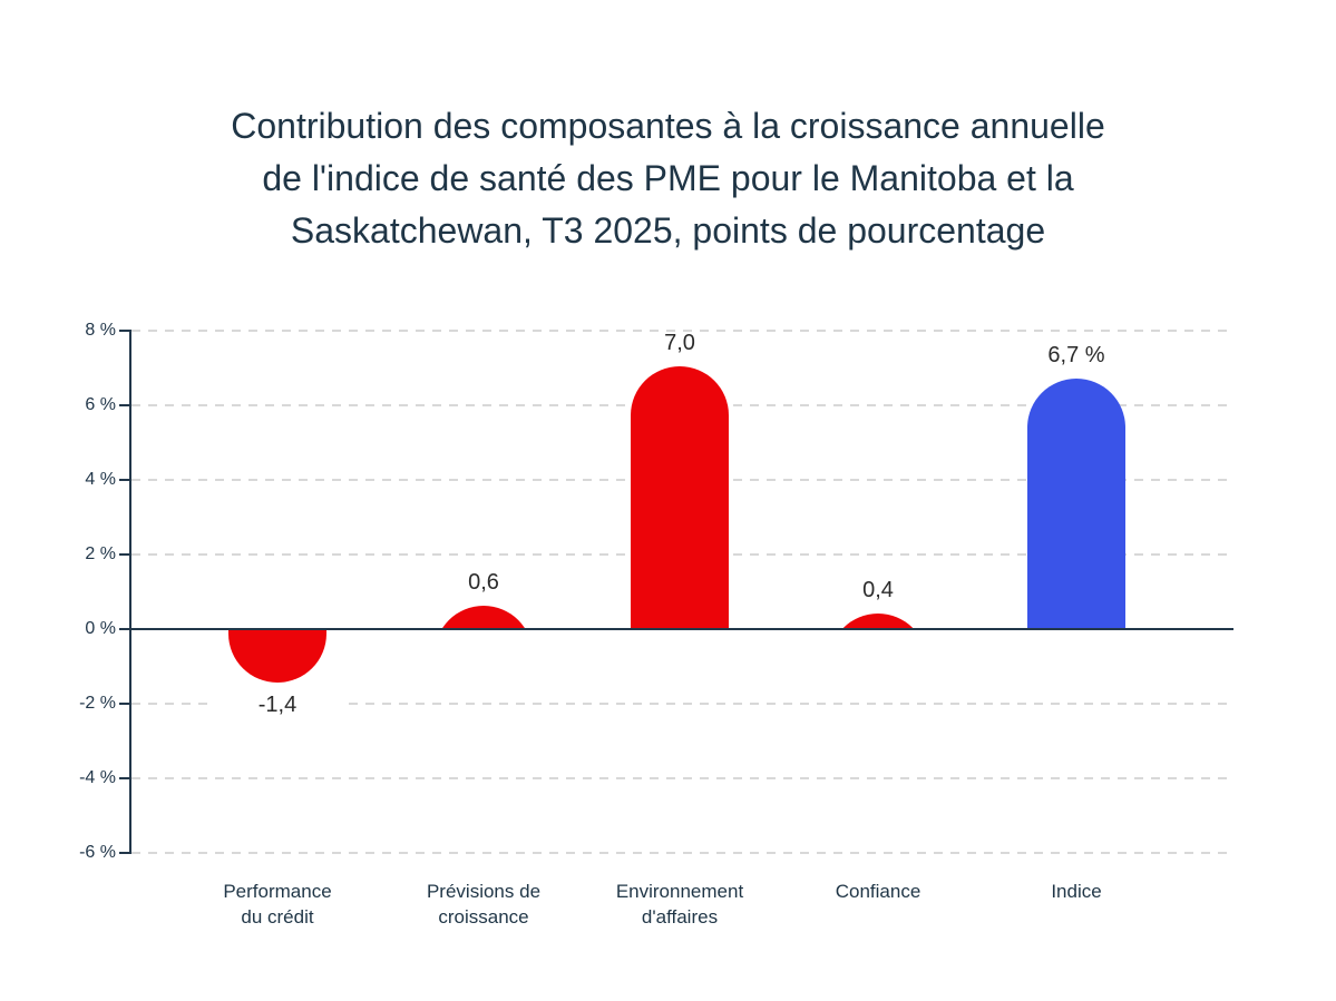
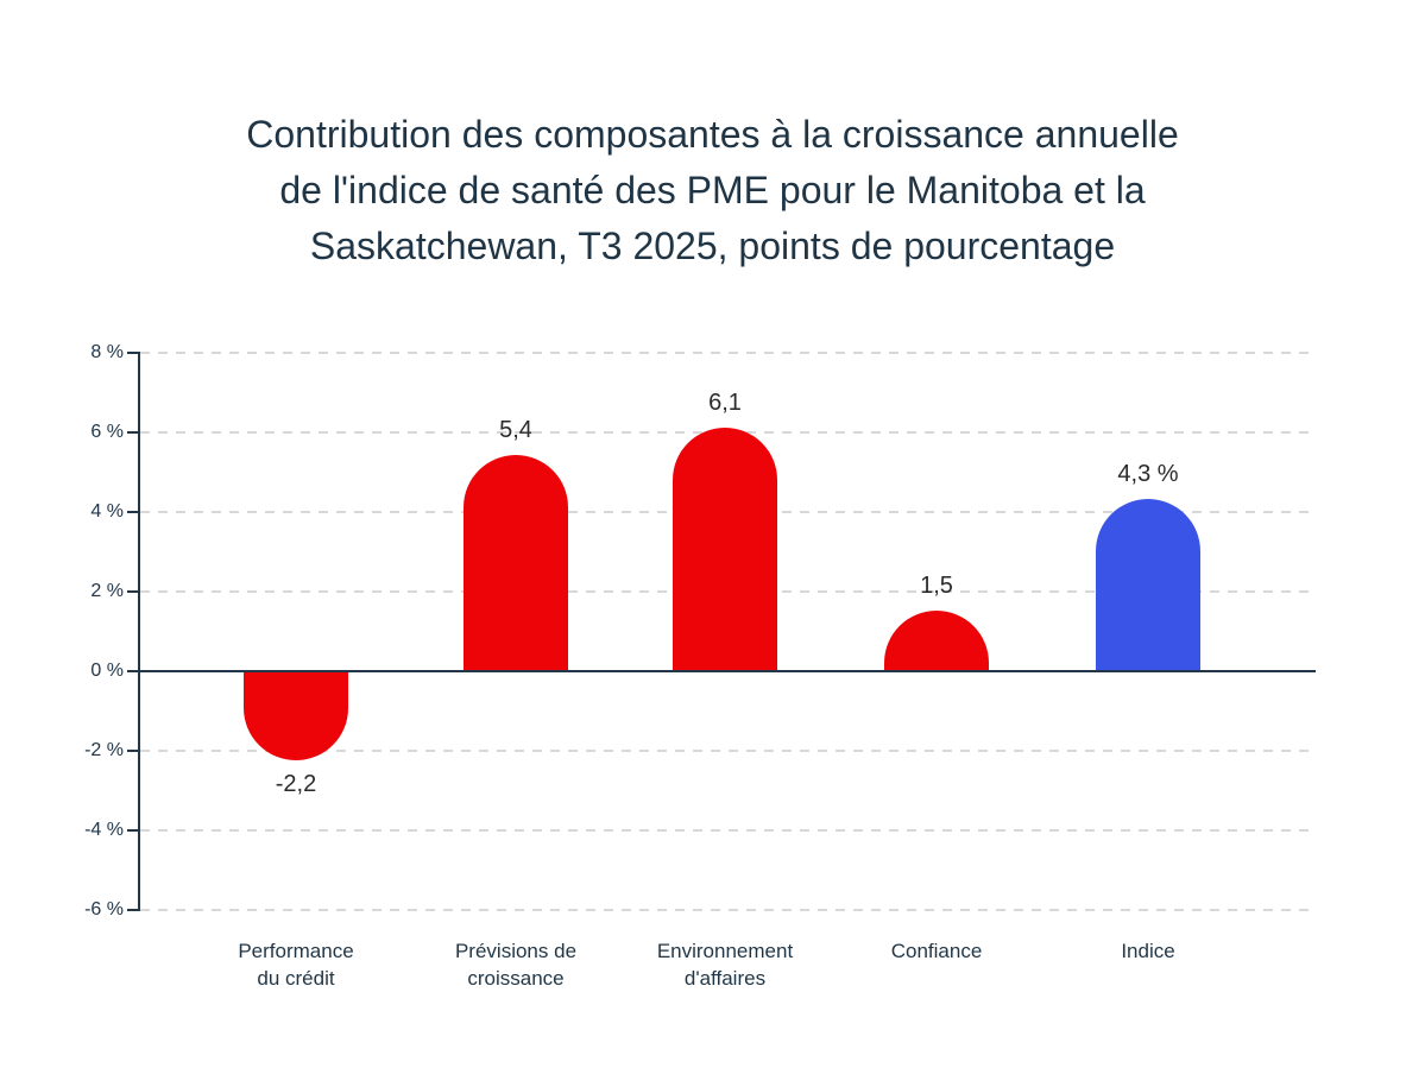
Performance du crédit: -1,4 -> -2,2
Prévisions de croissance: 0,6 -> 5,4
Environnement d'affaires: 7,0 -> 6,1
Confiance: 0,4 -> 1,5
Indice: 6,7 -> 4,3
